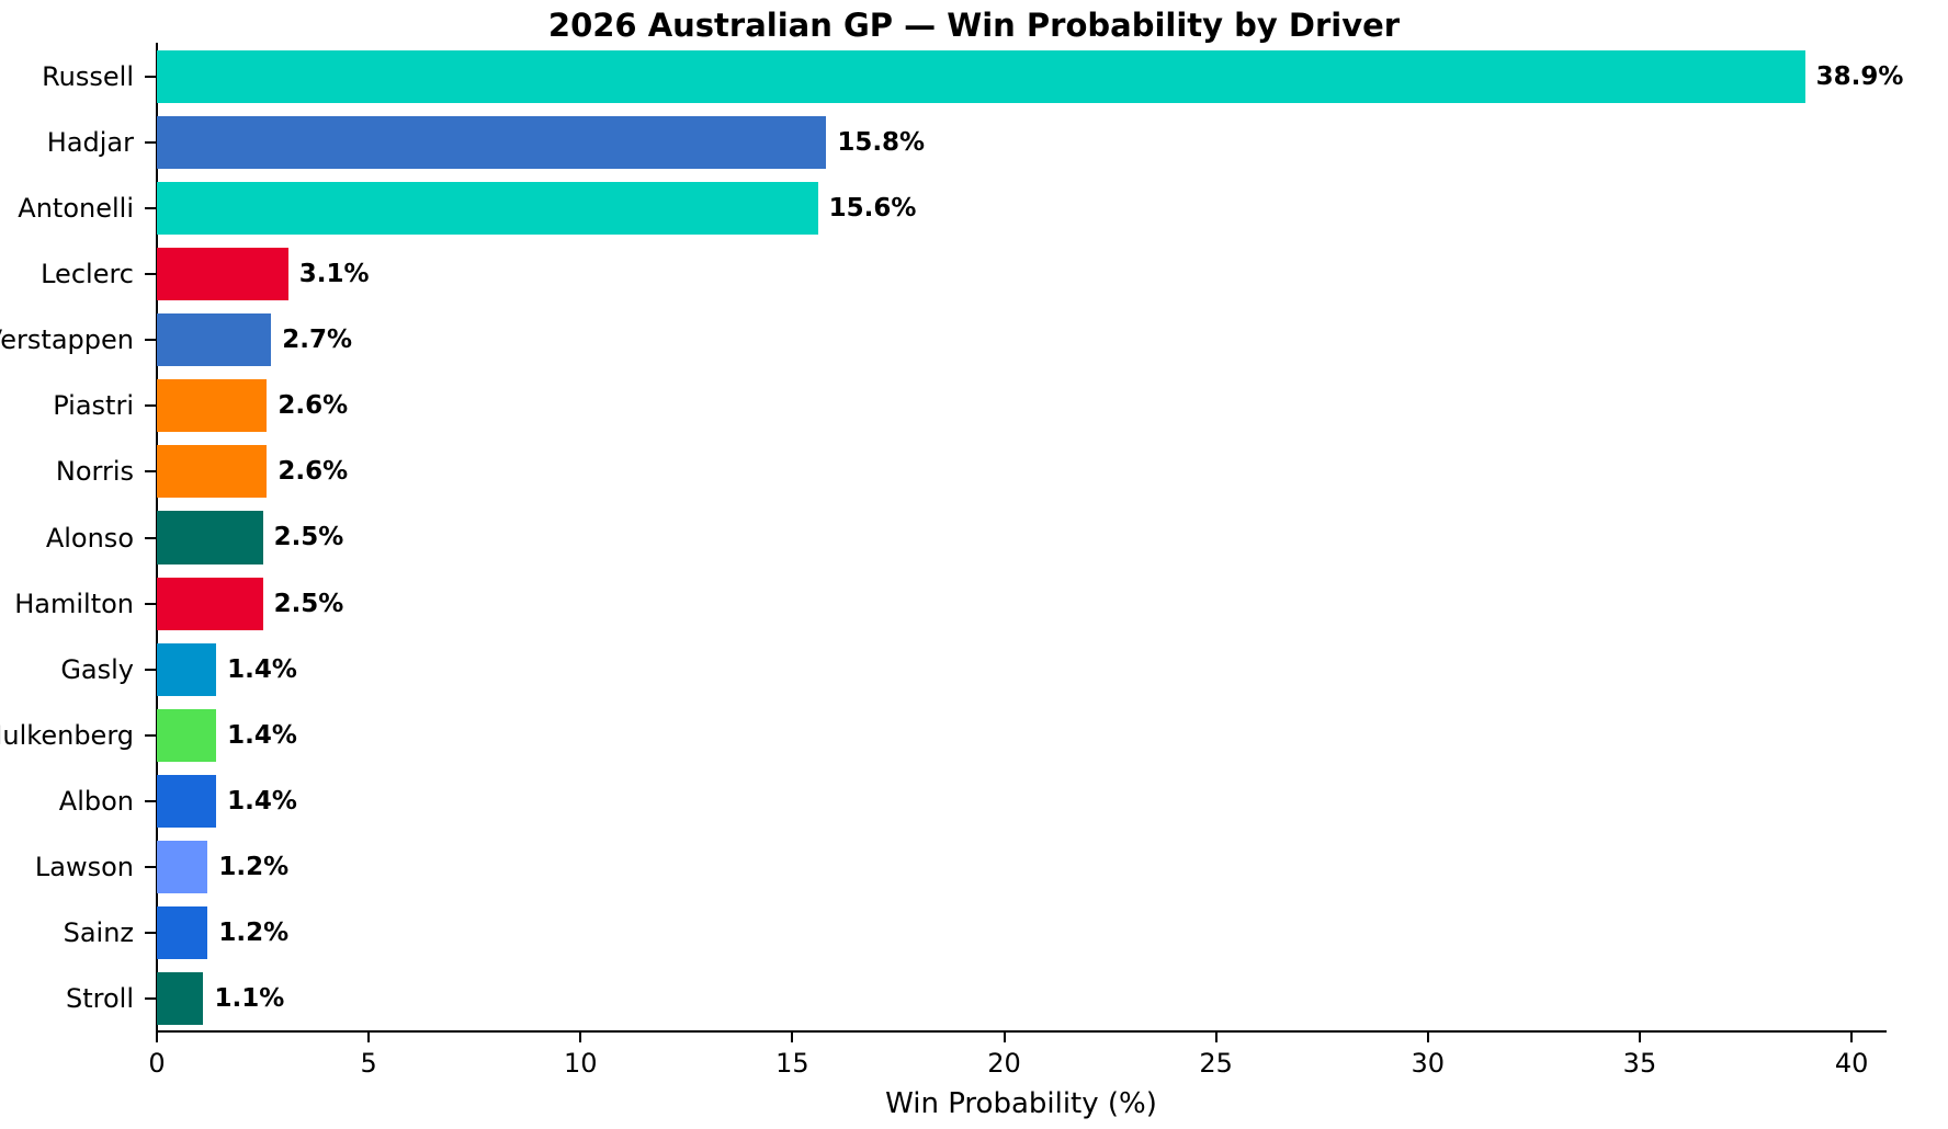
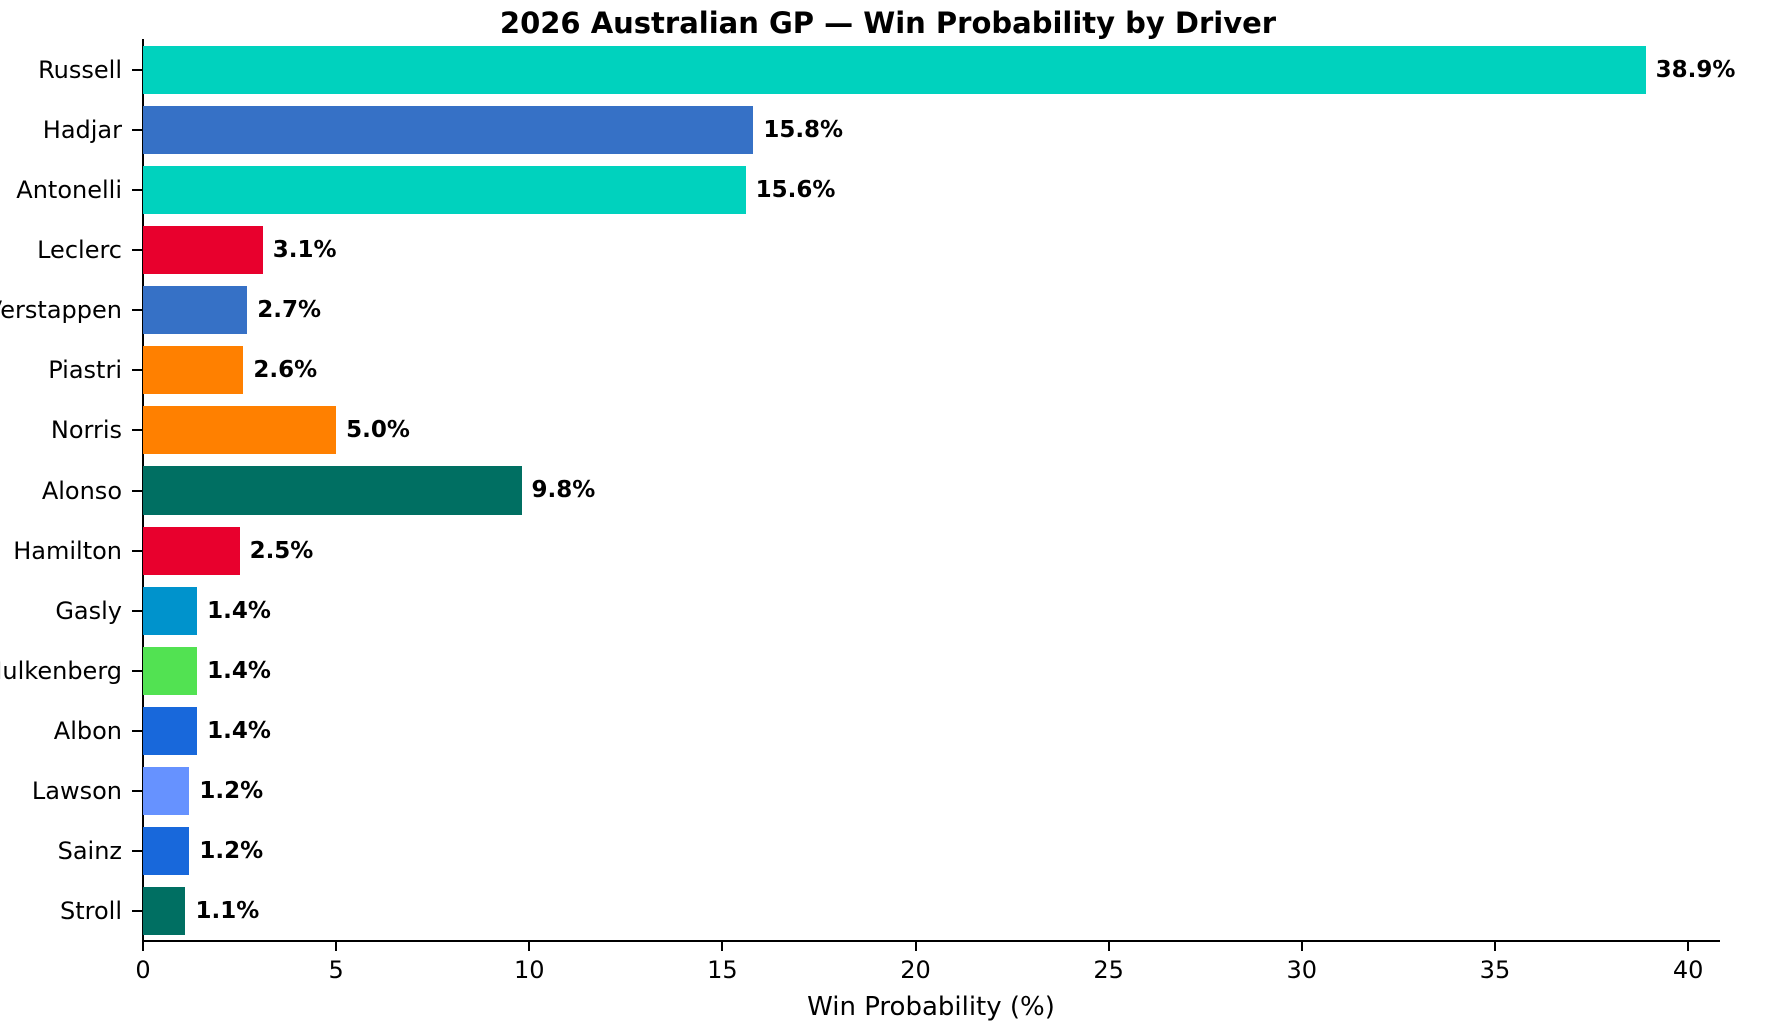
Norris: 2.6% -> 5.0%
Alonso: 2.5% -> 9.8%
